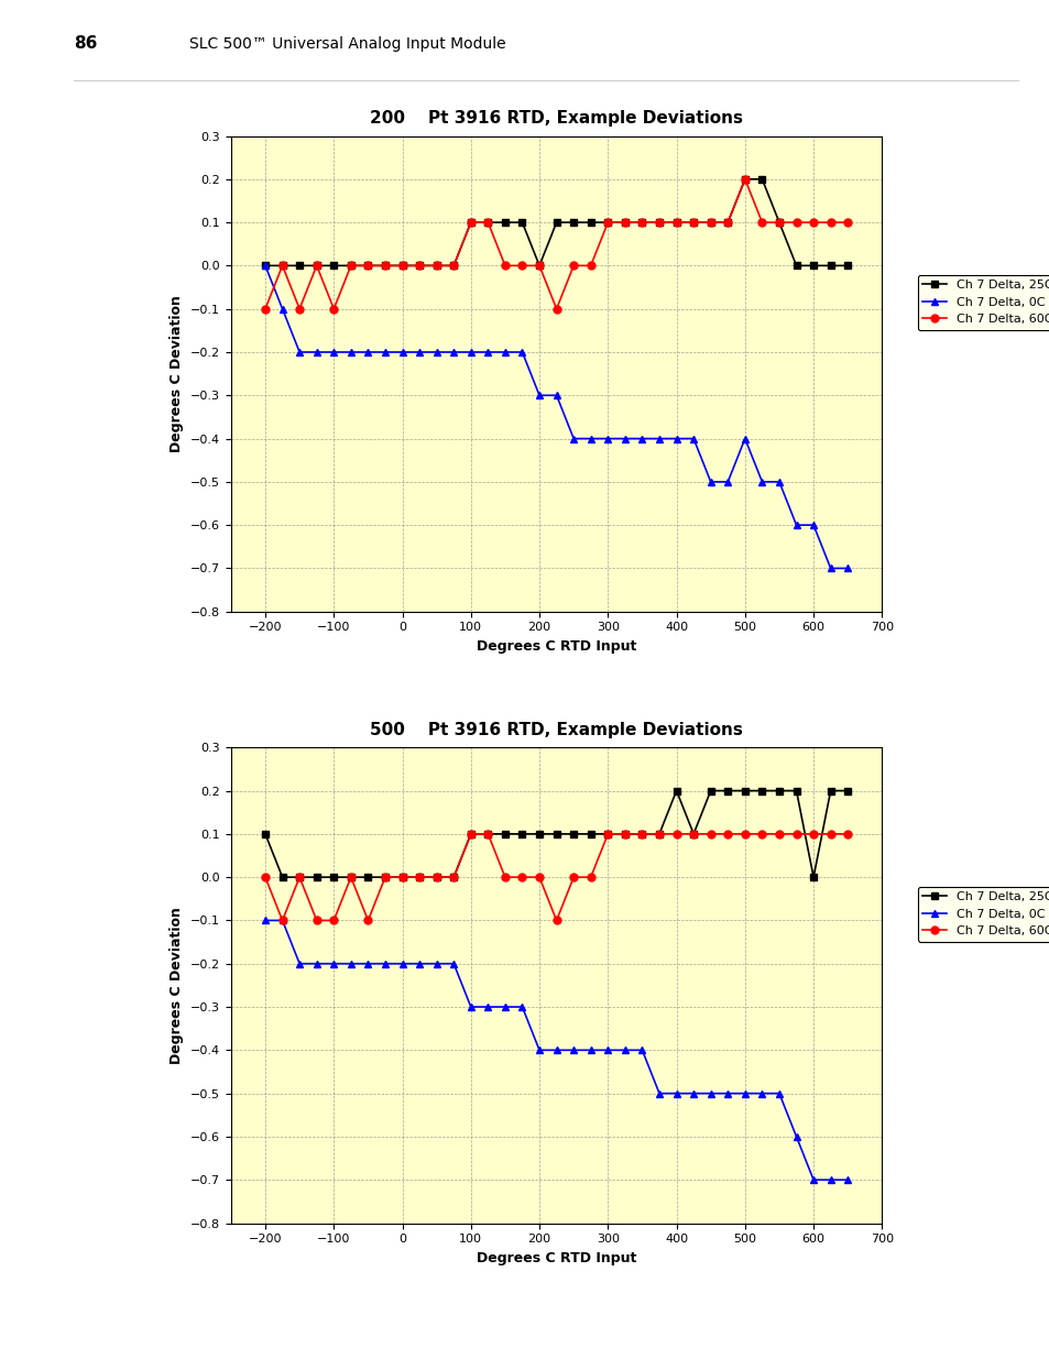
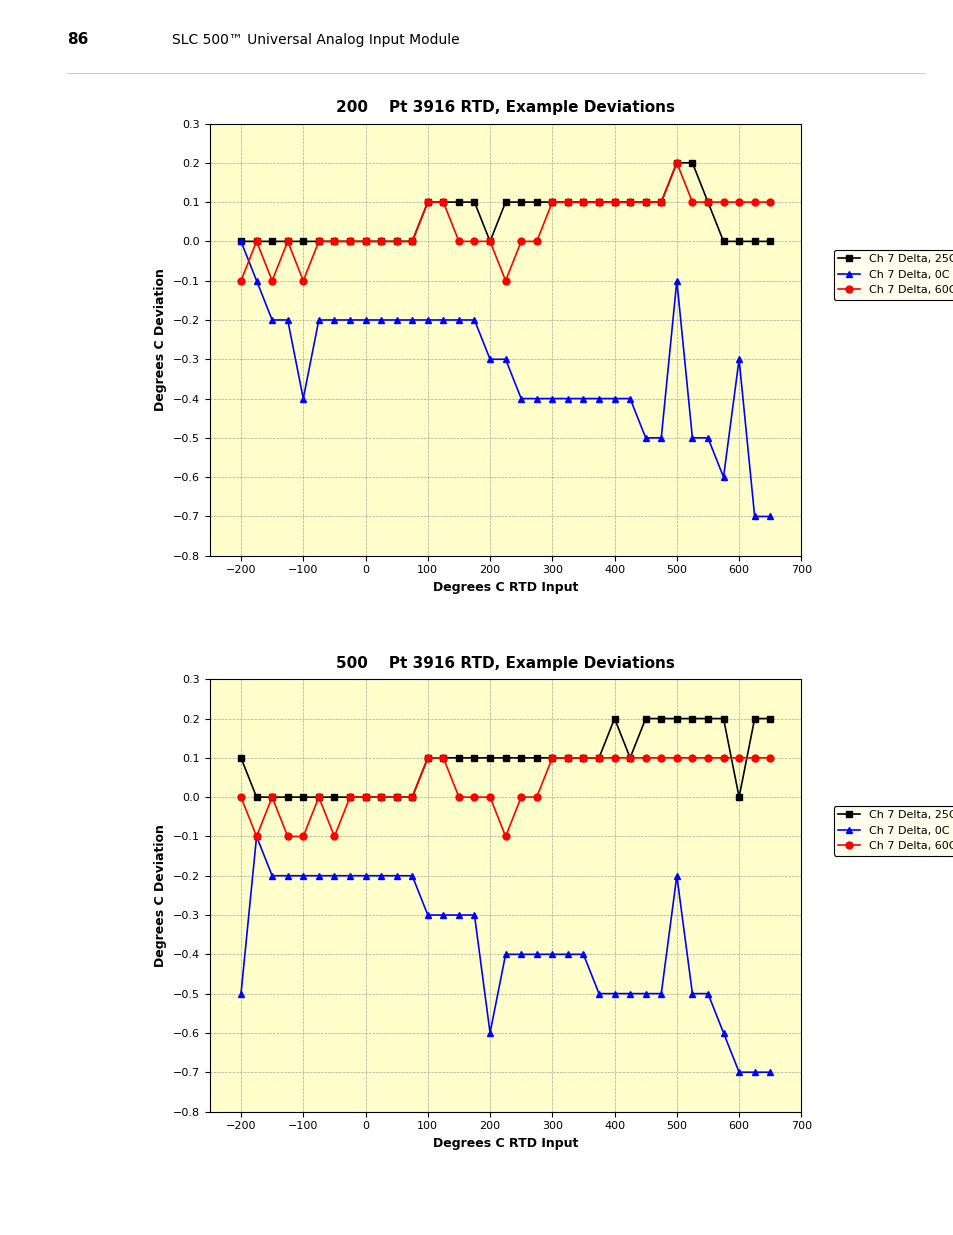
200 Pt 3916 RTD, Example Deviations/Ch 7 Delta, 0C/−100: -0.2 -> -0.4
200 Pt 3916 RTD, Example Deviations/Ch 7 Delta, 0C/500: -0.4 -> -0.1
200 Pt 3916 RTD, Example Deviations/Ch 7 Delta, 0C/600: -0.6 -> -0.3
500 Pt 3916 RTD, Example Deviations/Ch 7 Delta, 0C/−200: -0.1 -> -0.5
500 Pt 3916 RTD, Example Deviations/Ch 7 Delta, 0C/200: -0.4 -> -0.6
500 Pt 3916 RTD, Example Deviations/Ch 7 Delta, 0C/500: -0.5 -> -0.2
